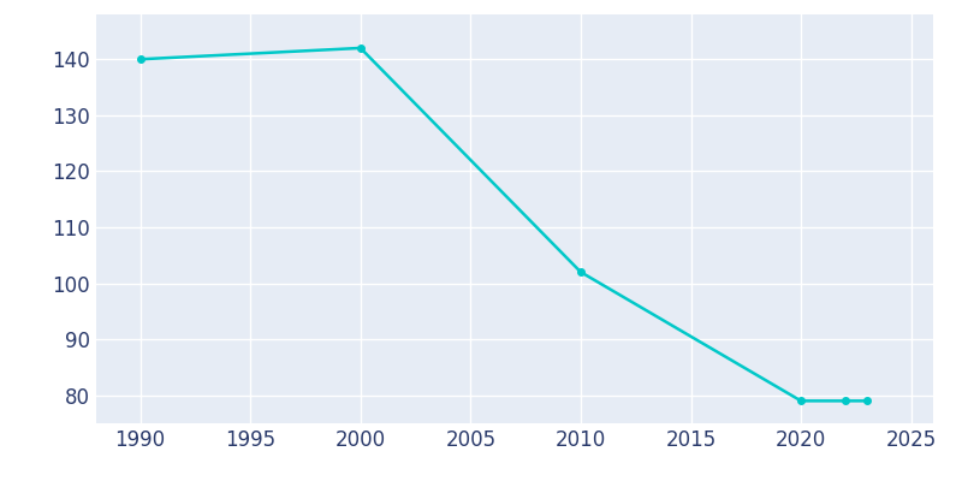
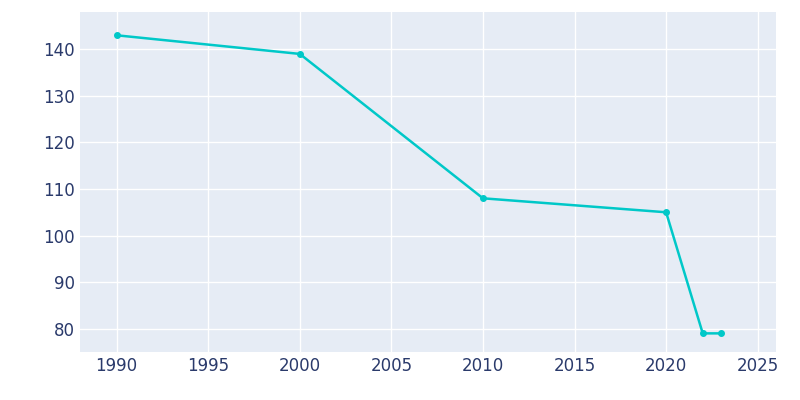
1990: 140 -> 143
2000: 142 -> 139
2010: 102 -> 108
2020: 79 -> 105
